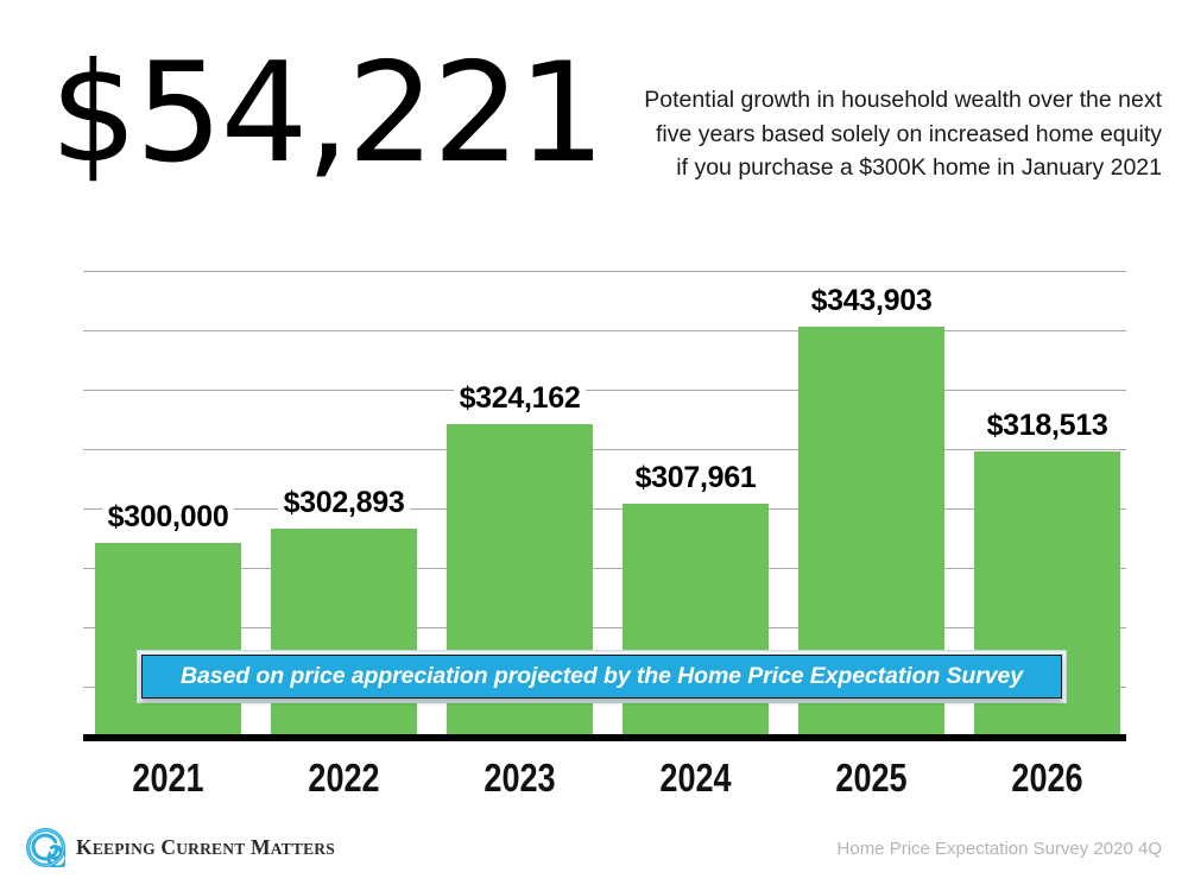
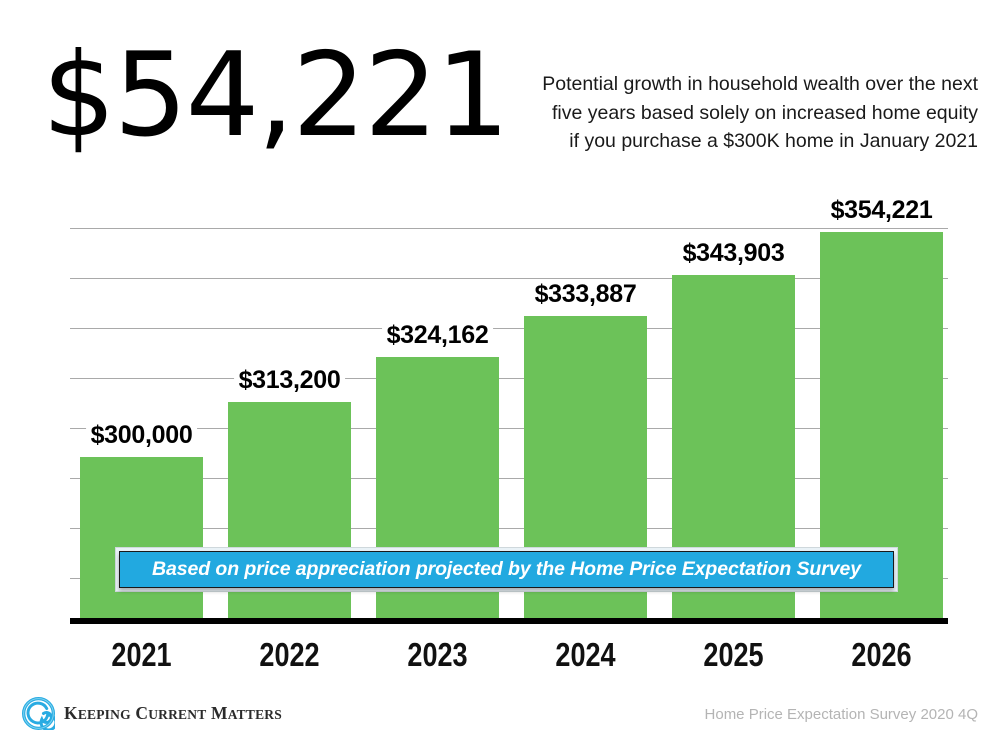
2022: $302,893 -> $313,200
2024: $307,961 -> $333,887
2026: $318,513 -> $354,221
